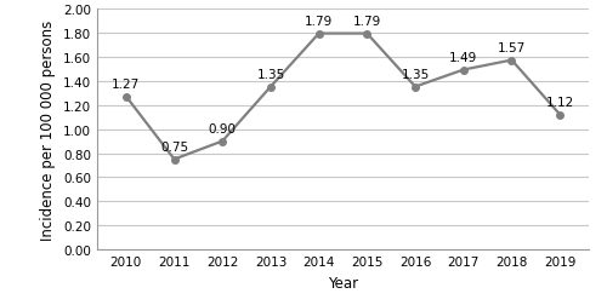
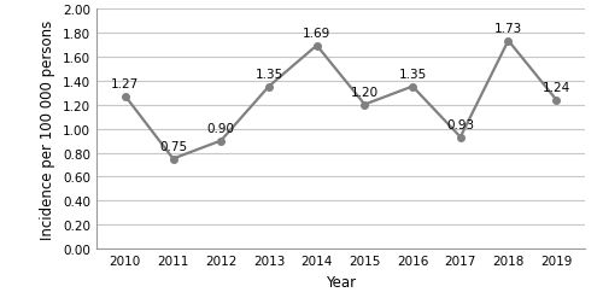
2014: 1.79 -> 1.69
2015: 1.79 -> 1.20
2017: 1.49 -> 0.93
2018: 1.57 -> 1.73
2019: 1.12 -> 1.24
